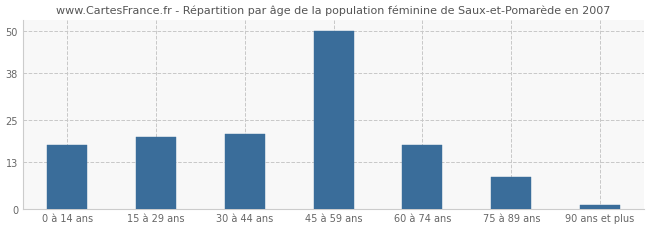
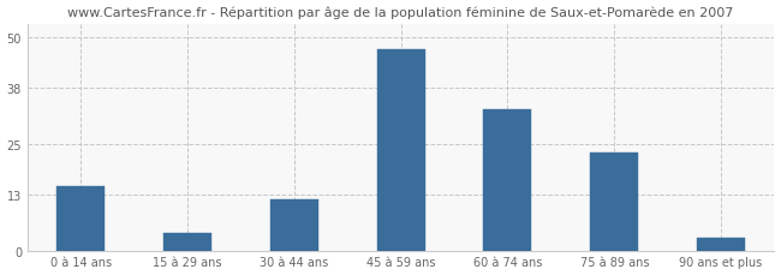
0 à 14 ans: 18 -> 15
15 à 29 ans: 20 -> 4
30 à 44 ans: 21 -> 12
45 à 59 ans: 50 -> 47
60 à 74 ans: 18 -> 33
75 à 89 ans: 9 -> 23
90 ans et plus: 1 -> 3
